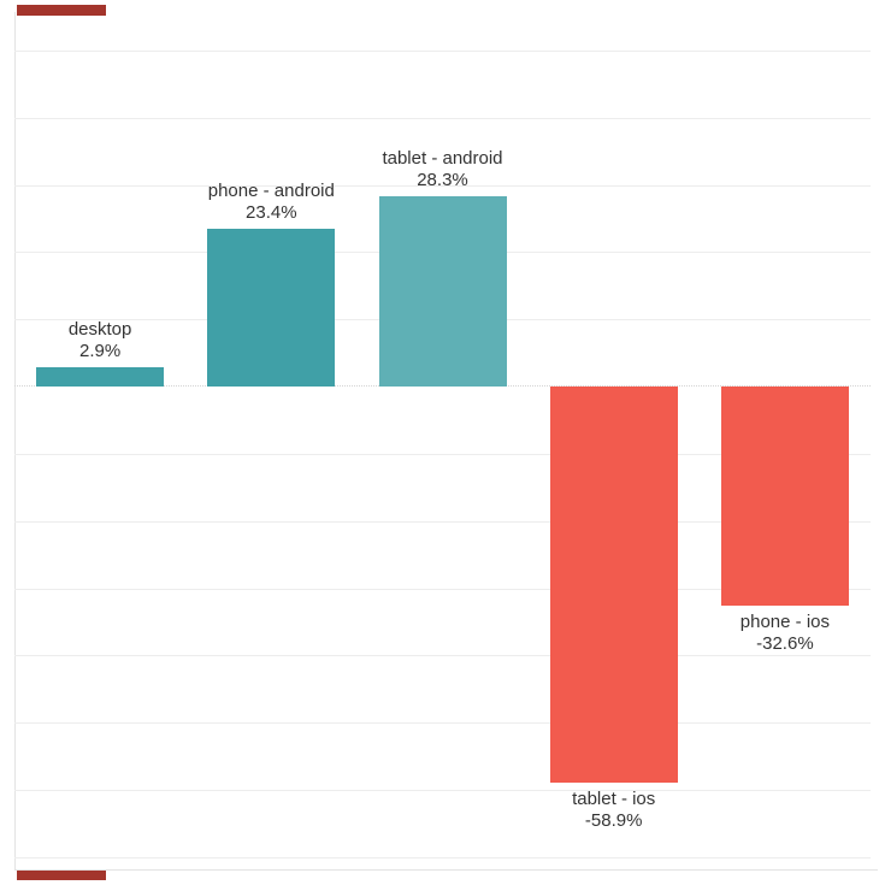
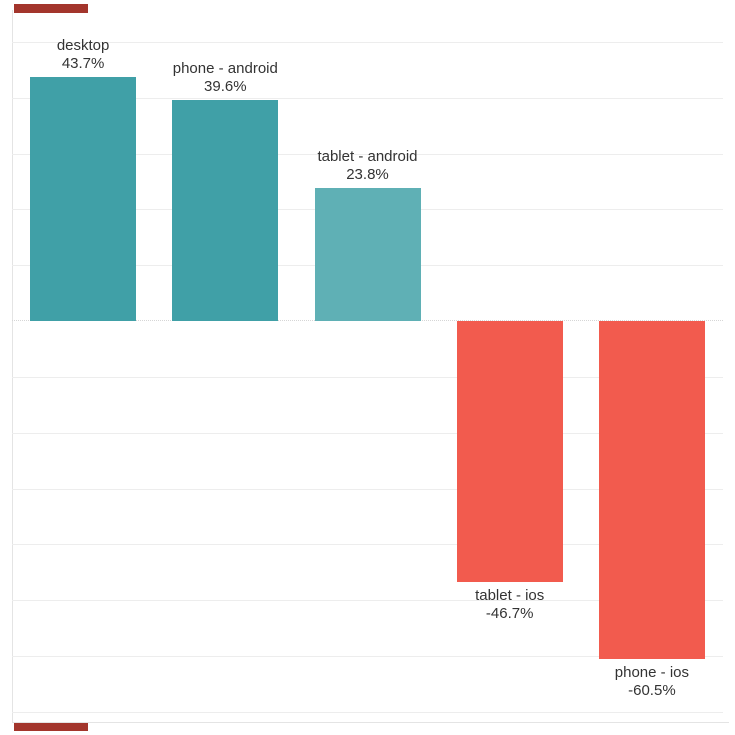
desktop: 2.9% -> 43.7%
phone - android: 23.4% -> 39.6%
tablet - android: 28.3% -> 23.8%
tablet - ios: -58.9% -> -46.7%
phone - ios: -32.6% -> -60.5%
